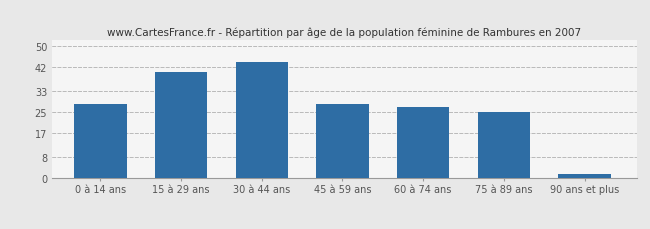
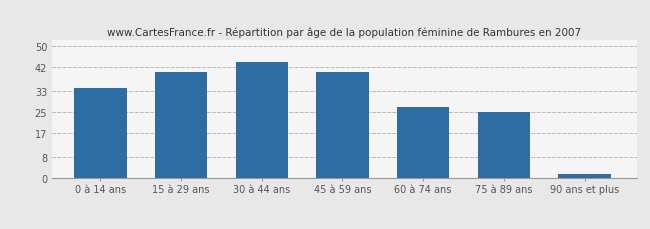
0 à 14 ans: 28.0 -> 34.0
45 à 59 ans: 28.0 -> 40.0
